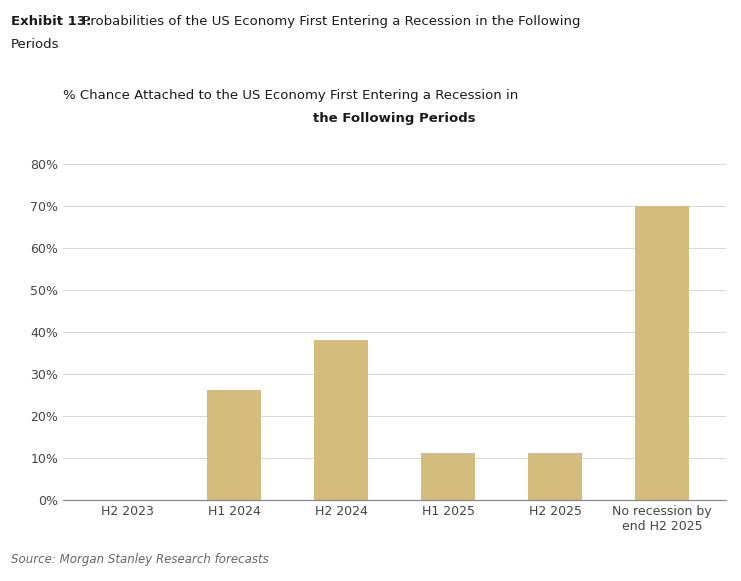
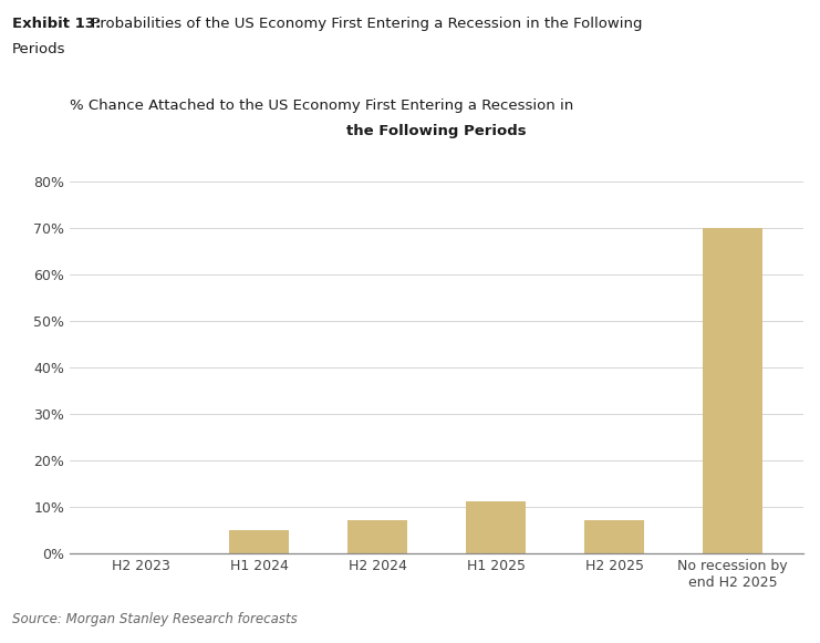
H1 2024: 26% -> 5%
H2 2024: 38% -> 7%
H2 2025: 11% -> 7%
